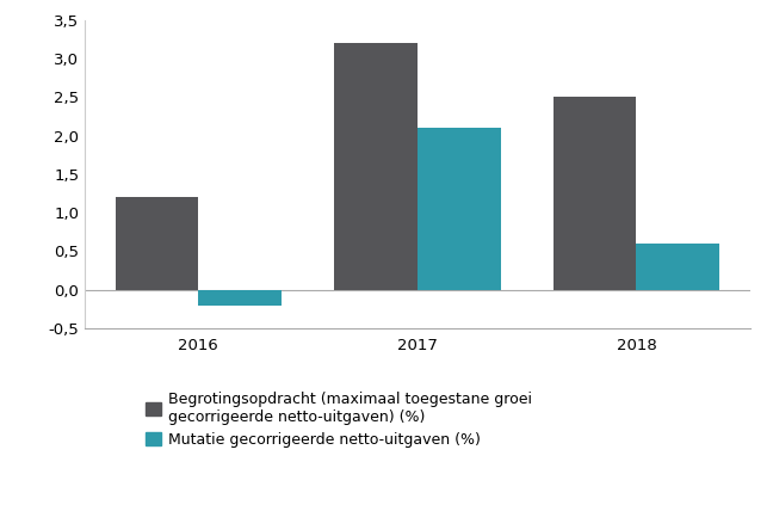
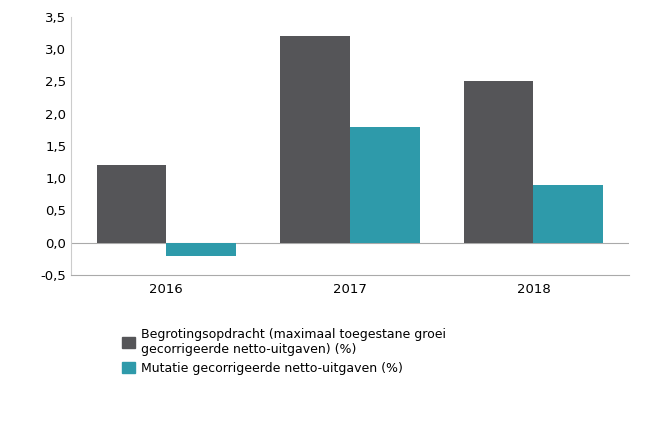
Mutatie gecorrigeerde netto-uitgaven (%)/2017: 2,1 -> 1,8
Mutatie gecorrigeerde netto-uitgaven (%)/2018: 0,6 -> 0,9
